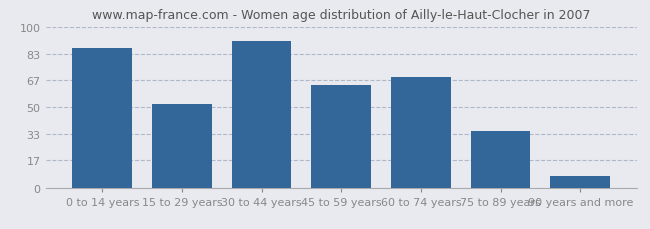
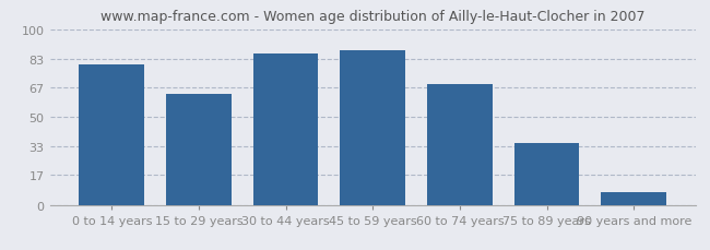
0 to 14 years: 87 -> 80
15 to 29 years: 52 -> 63
30 to 44 years: 91 -> 86
45 to 59 years: 64 -> 88
